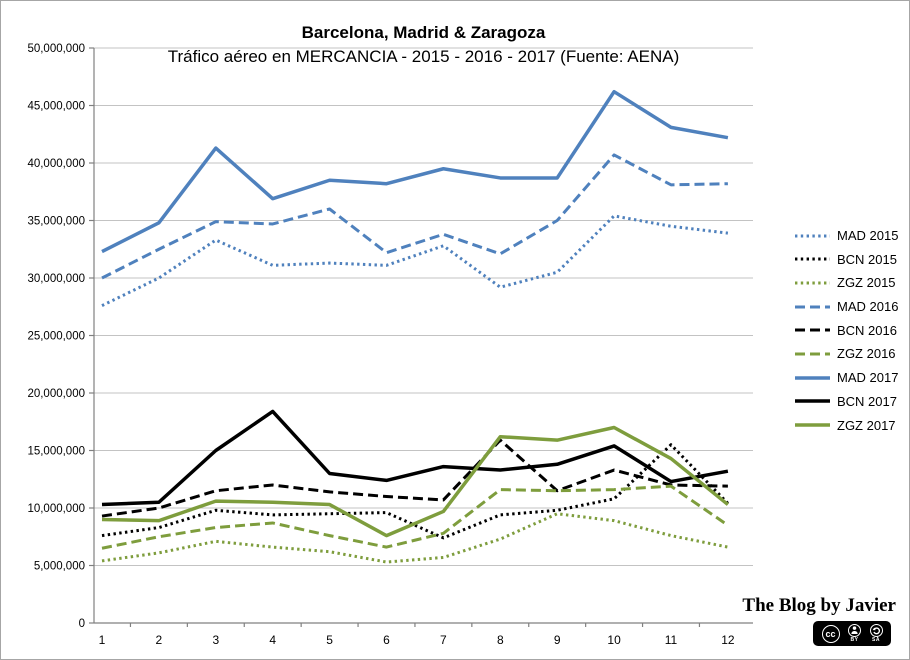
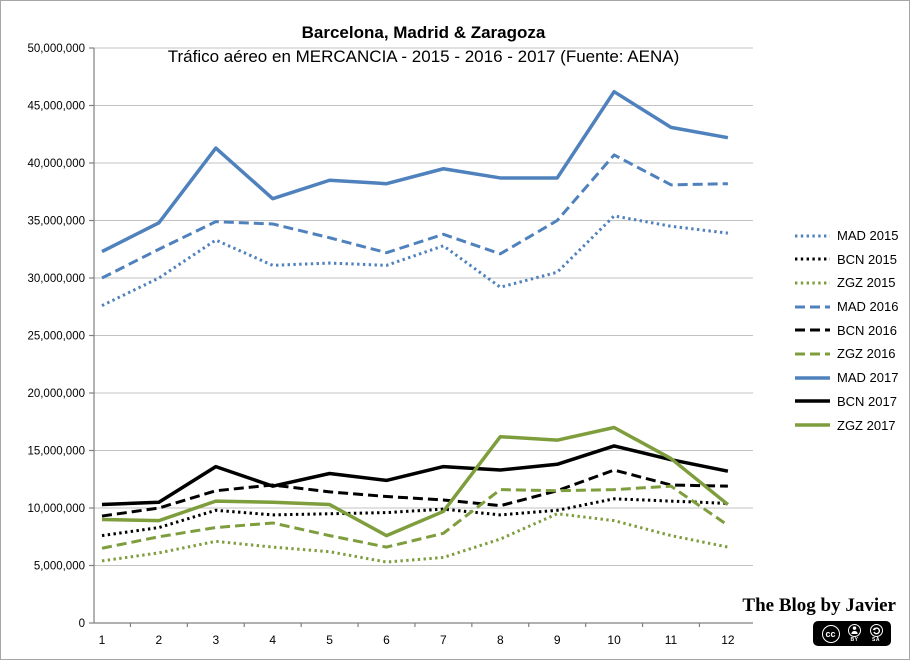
BCN 2017/3: 15000000 -> 13600000
BCN 2017/4: 18400000 -> 11900000
MAD 2016/5: 36000000 -> 33500000
BCN 2015/7: 7400000 -> 9900000
BCN 2016/8: 15900000 -> 10200000
BCN 2015/11: 15500000 -> 10600000
BCN 2017/11: 12300000 -> 14200000
